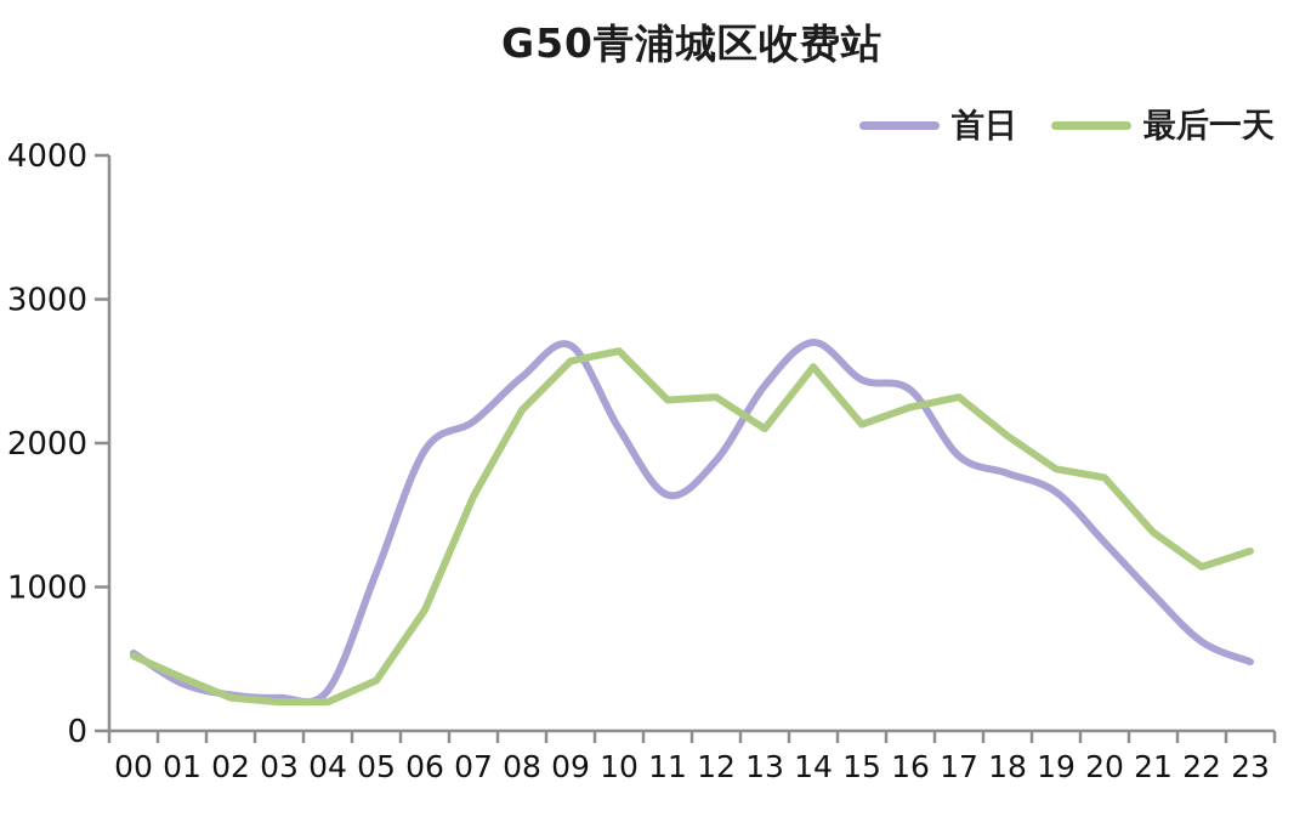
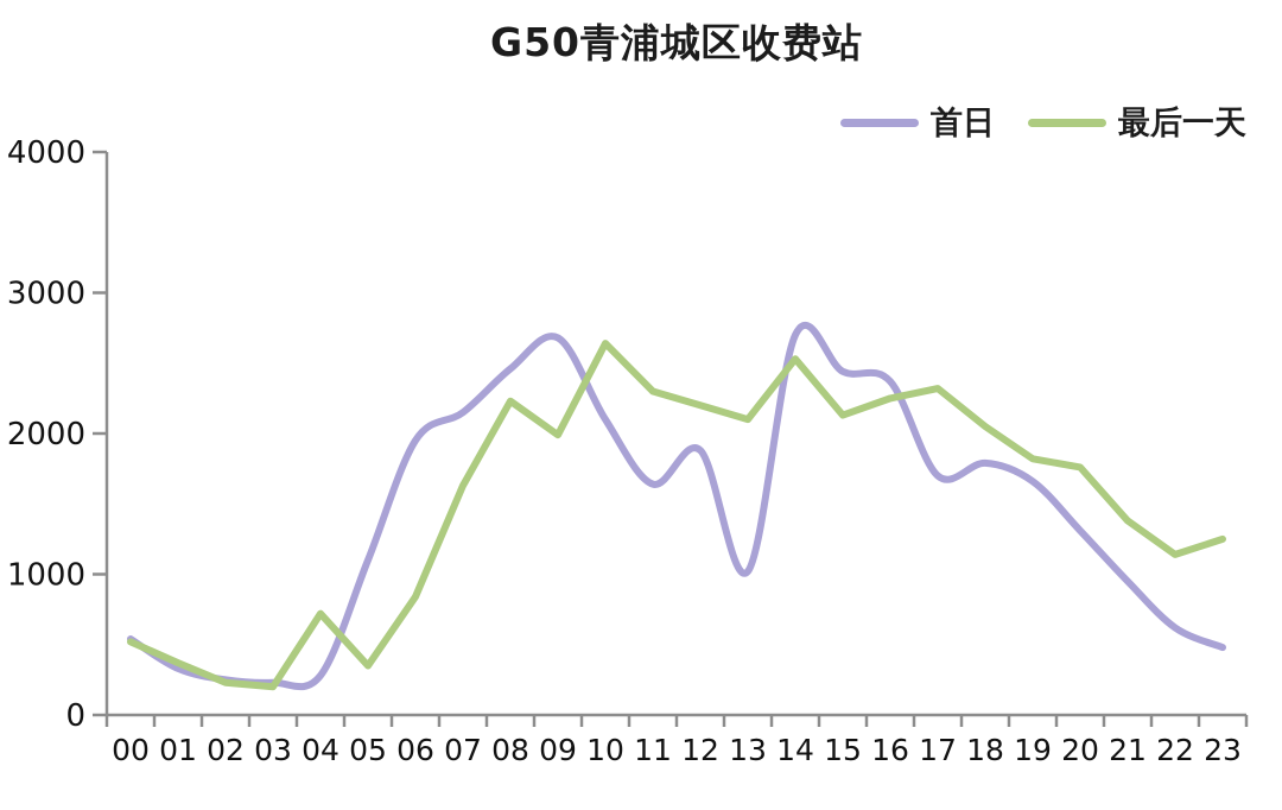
最后一天/04: 200 -> 720
最后一天/09: 2570 -> 1990
最后一天/12: 2320 -> 2200
首日/13: 2400 -> 1020
首日/17: 1910 -> 1700
